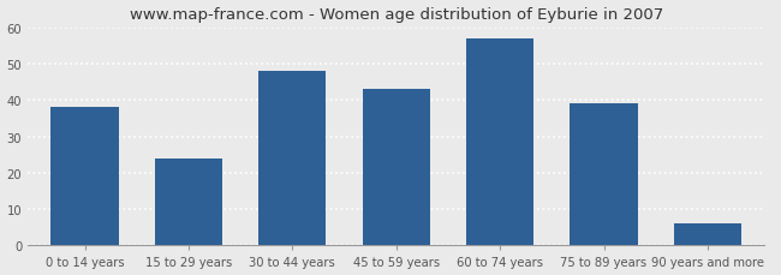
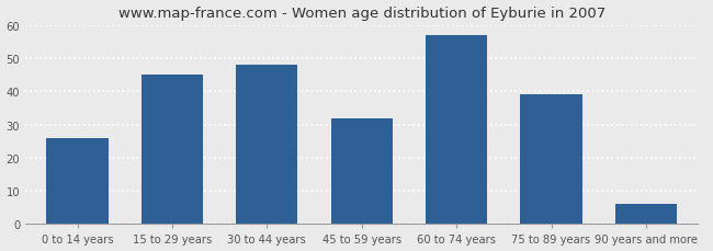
0 to 14 years: 38 -> 26
15 to 29 years: 24 -> 45
45 to 59 years: 43 -> 32
